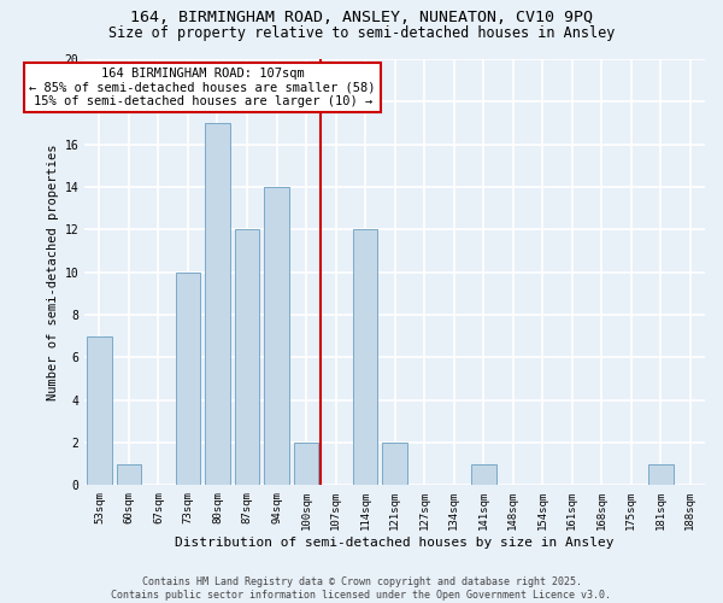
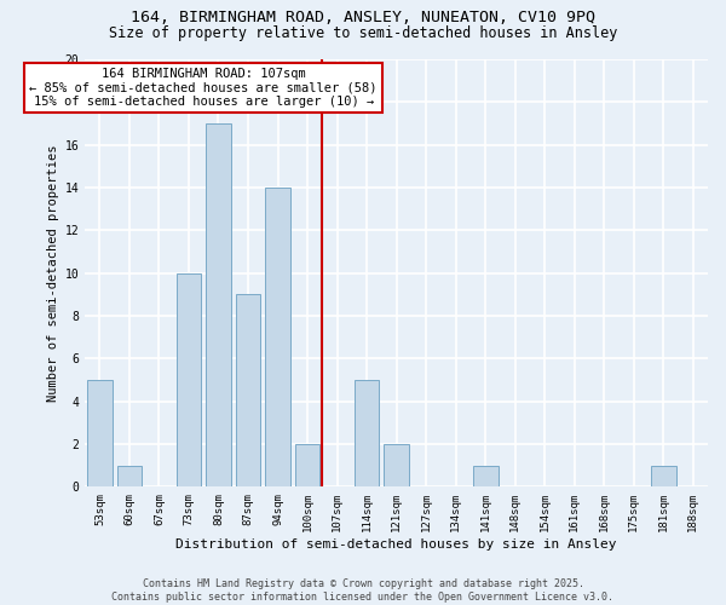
53sqm: 7 -> 5
87sqm: 12 -> 9
114sqm: 12 -> 5
